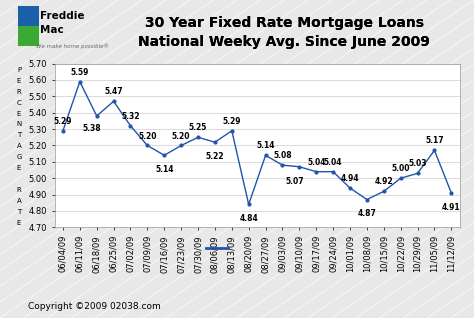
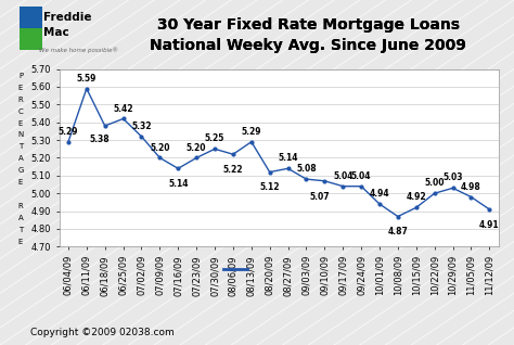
06/25/09: 5.47 -> 5.42
08/20/09: 4.84 -> 5.12
11/05/09: 5.17 -> 4.98
